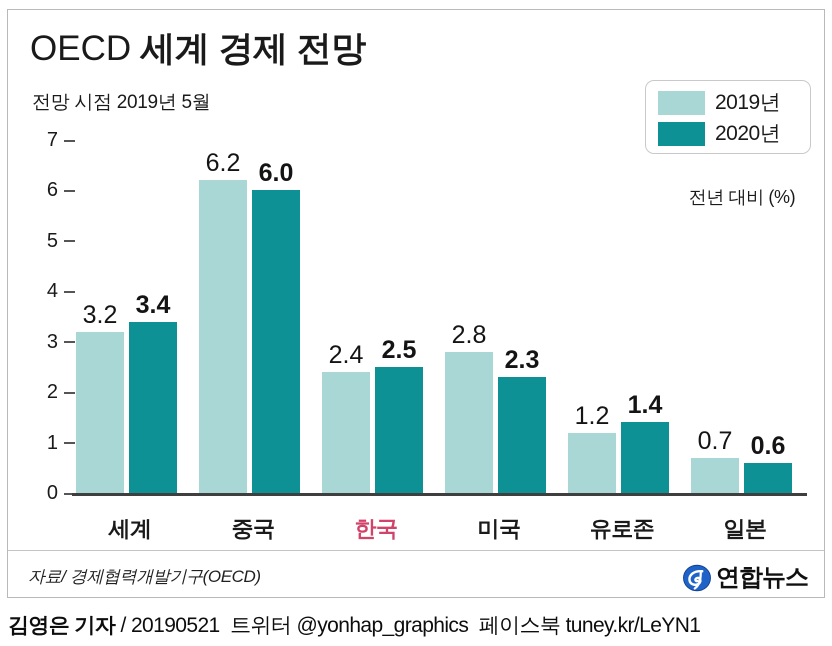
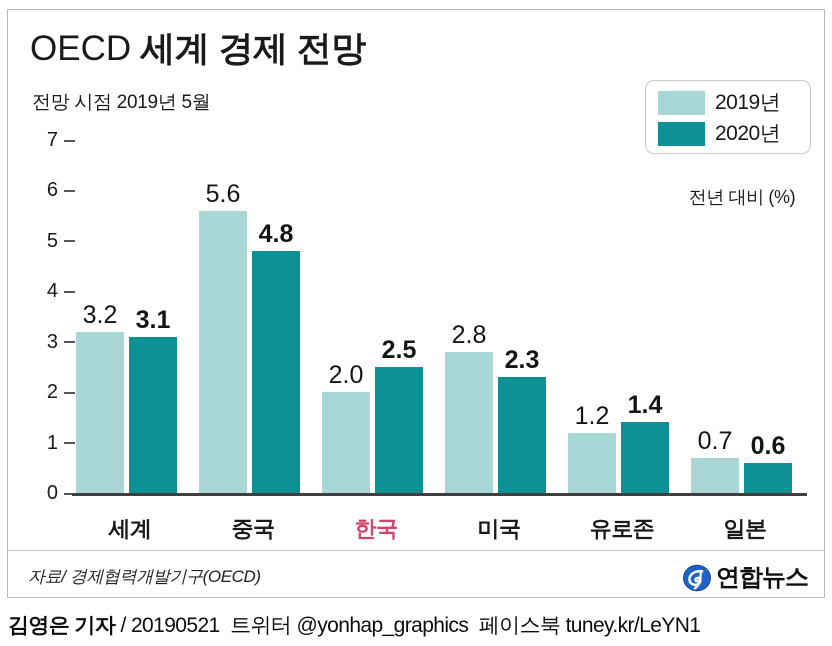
2020년/세계: 3.4 -> 3.1
2019년/중국: 6.2 -> 5.6
2020년/중국: 6.0 -> 4.8
2019년/한국: 2.4 -> 2.0
